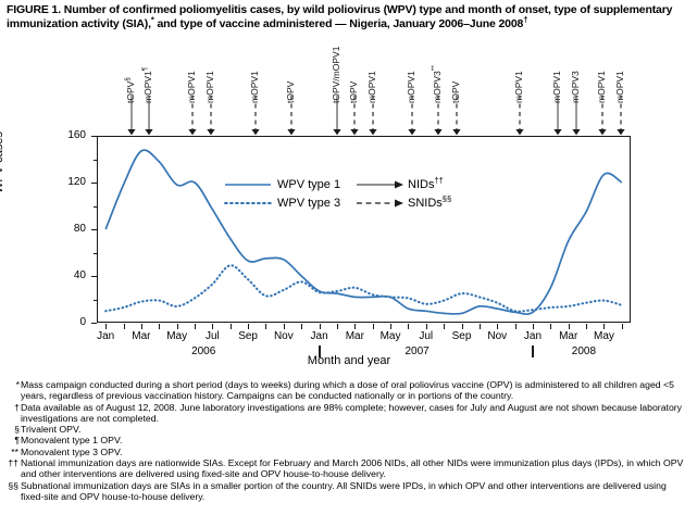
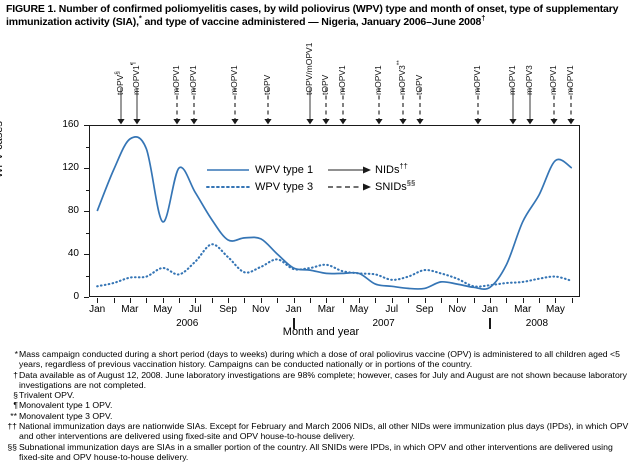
WPV type 1/May 2006: 118 -> 70
WPV type 3/May 2006: 14 -> 27
